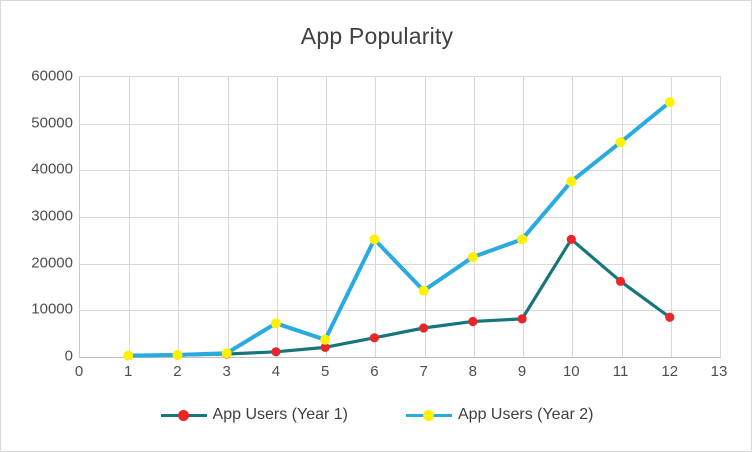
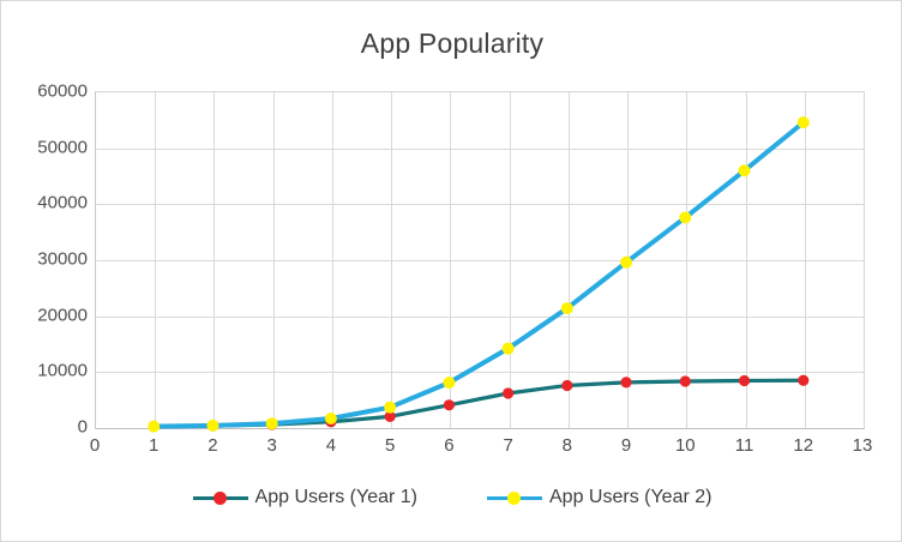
App Users (Year 2)/4: 7000 -> 2000
App Users (Year 2)/6: 25000 -> 8000
App Users (Year 2)/9: 25000 -> 29000
App Users (Year 1)/10: 25000 -> 8000
App Users (Year 1)/11: 16000 -> 8000
